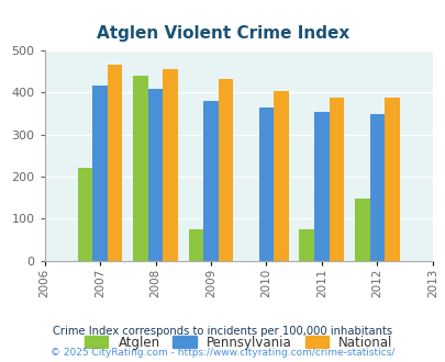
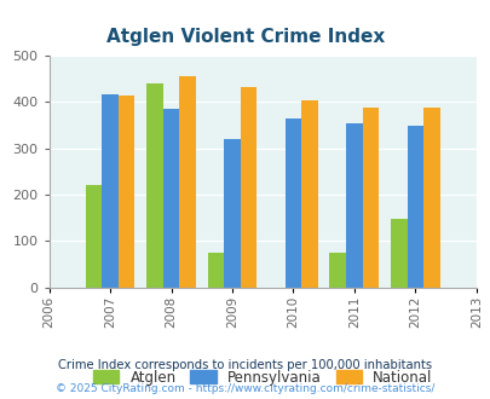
National/2007: 467 -> 415
Pennsylvania/2008: 408 -> 385
Pennsylvania/2009: 380 -> 320
